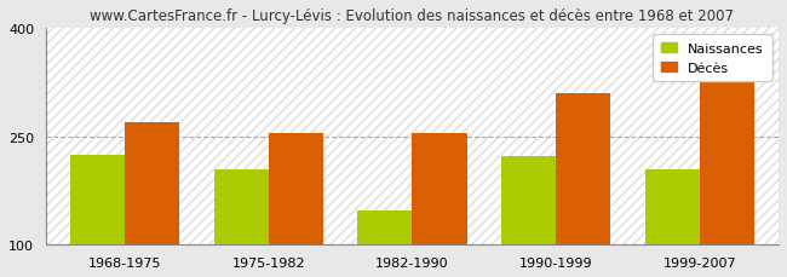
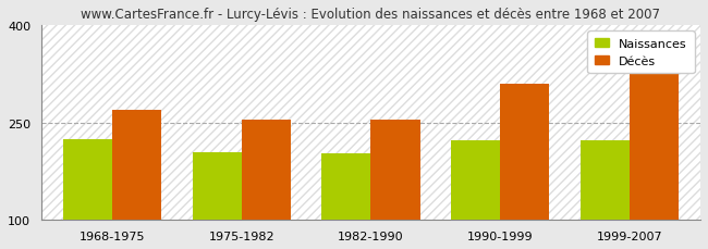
Naissances/1982-1990: 148 -> 202
Naissances/1999-2007: 205 -> 222
